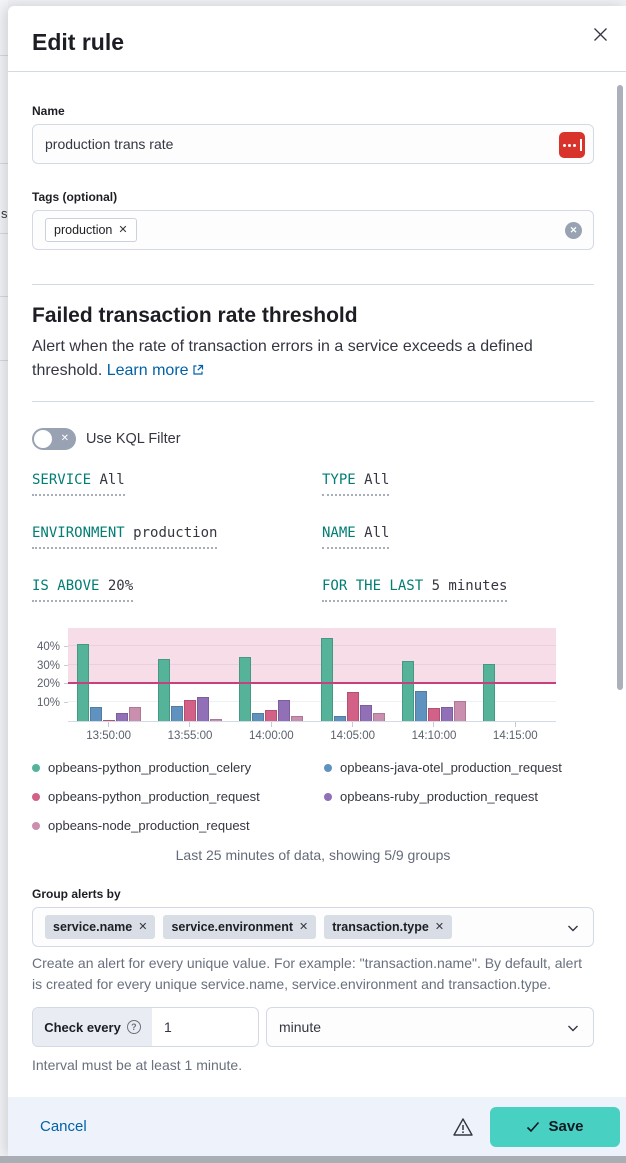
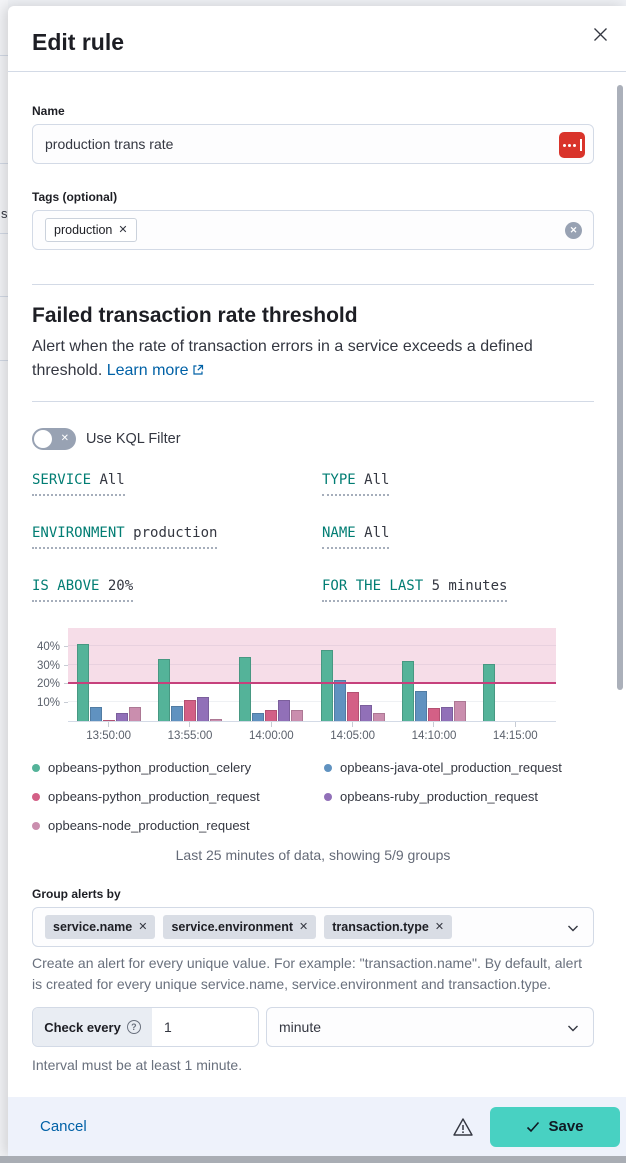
opbeans-node_production_request/14:00:00: 2% -> 6%
opbeans-python_production_celery/14:05:00: 44% -> 38%
opbeans-java-otel_production_request/14:05:00: 2% -> 22%
